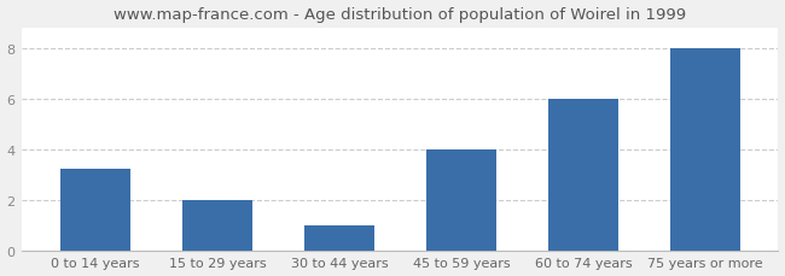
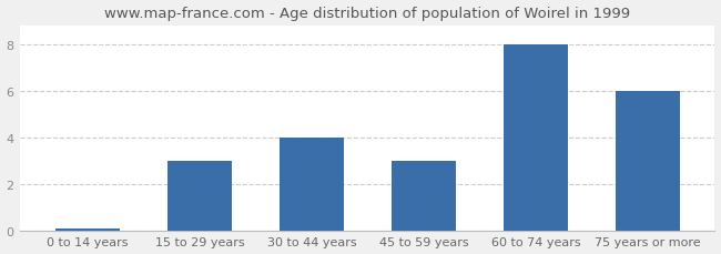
0 to 14 years: 3.25 -> 0.08
15 to 29 years: 2.00 -> 3.00
30 to 44 years: 1.00 -> 4.00
45 to 59 years: 4.00 -> 3.00
60 to 74 years: 6.00 -> 8.00
75 years or more: 8.00 -> 6.00
